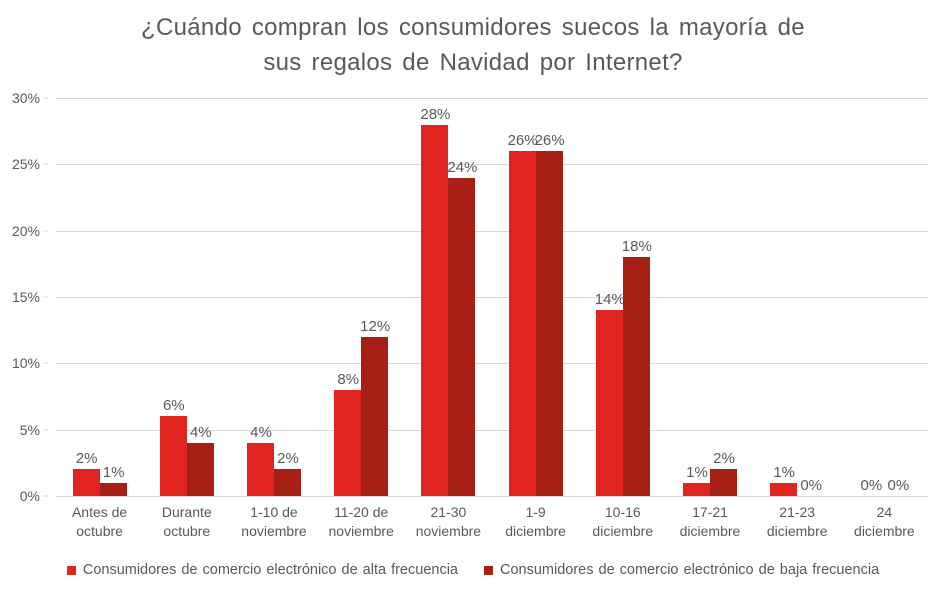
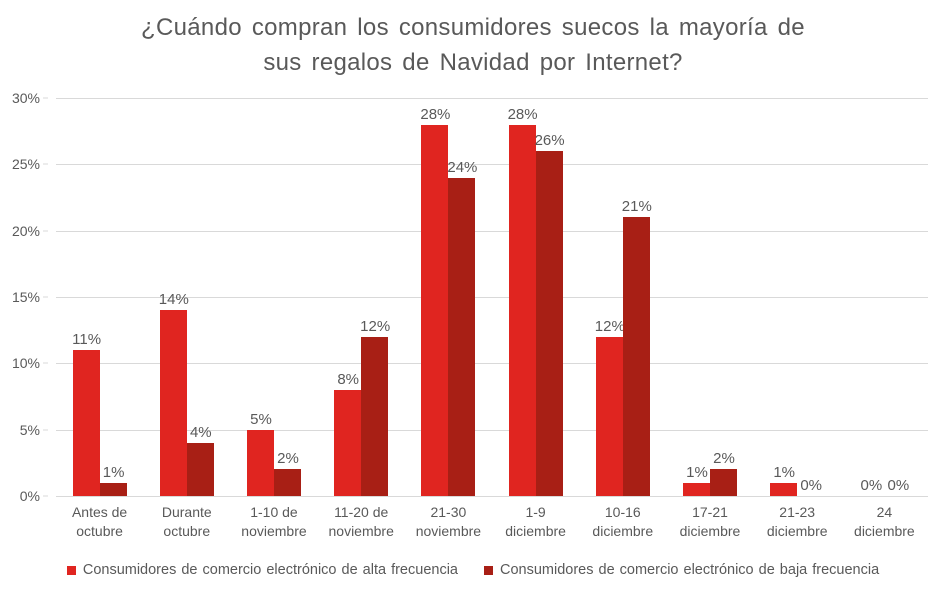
Consumidores de comercio electrónico de alta frecuencia/Antes de octubre: 2% -> 11%
Consumidores de comercio electrónico de alta frecuencia/Durante octubre: 6% -> 14%
Consumidores de comercio electrónico de alta frecuencia/1-10 de noviembre: 4% -> 5%
Consumidores de comercio electrónico de alta frecuencia/1-9 diciembre: 26% -> 28%
Consumidores de comercio electrónico de alta frecuencia/10-16 diciembre: 14% -> 12%
Consumidores de comercio electrónico de baja frecuencia/10-16 diciembre: 18% -> 21%
